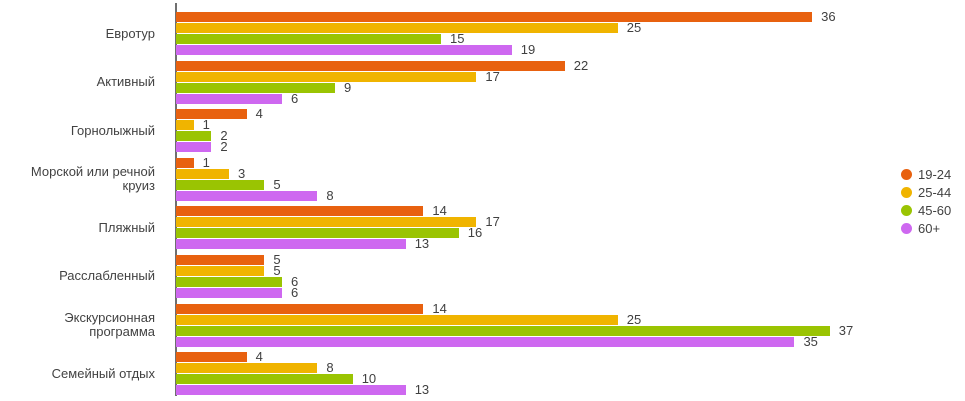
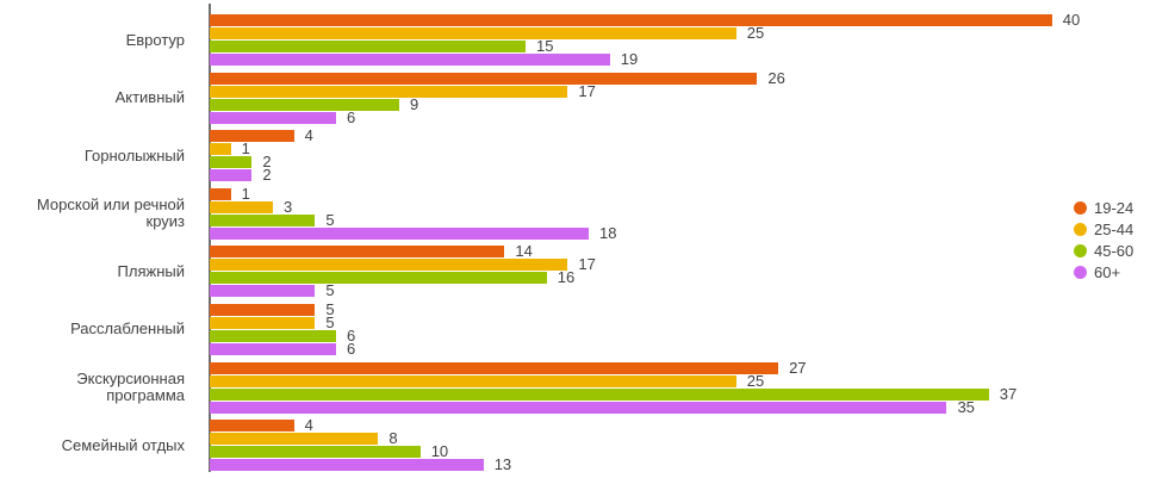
19-24/Евротур: 36 -> 40
19-24/Активный: 22 -> 26
60+/Морской или речной круиз: 8 -> 18
60+/Пляжный: 13 -> 5
19-24/Экскурсионная программа: 14 -> 27
